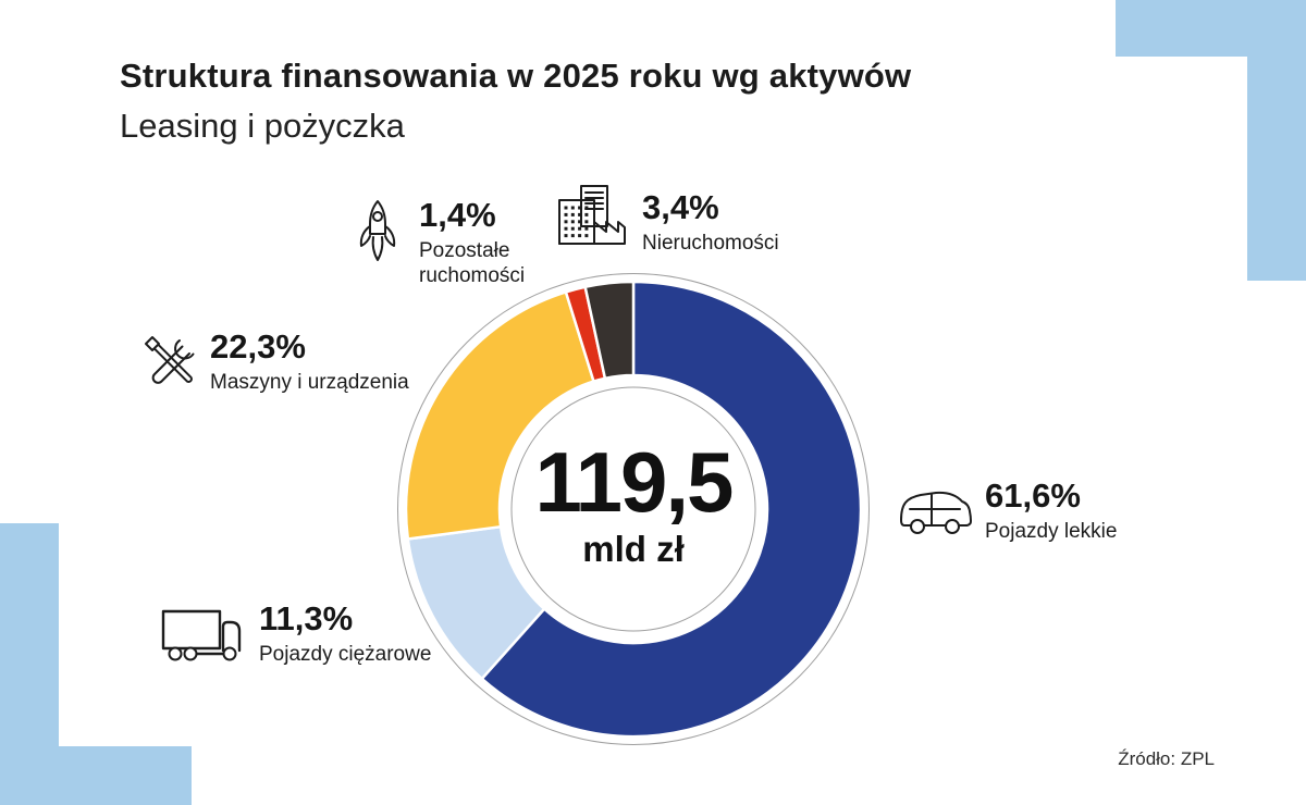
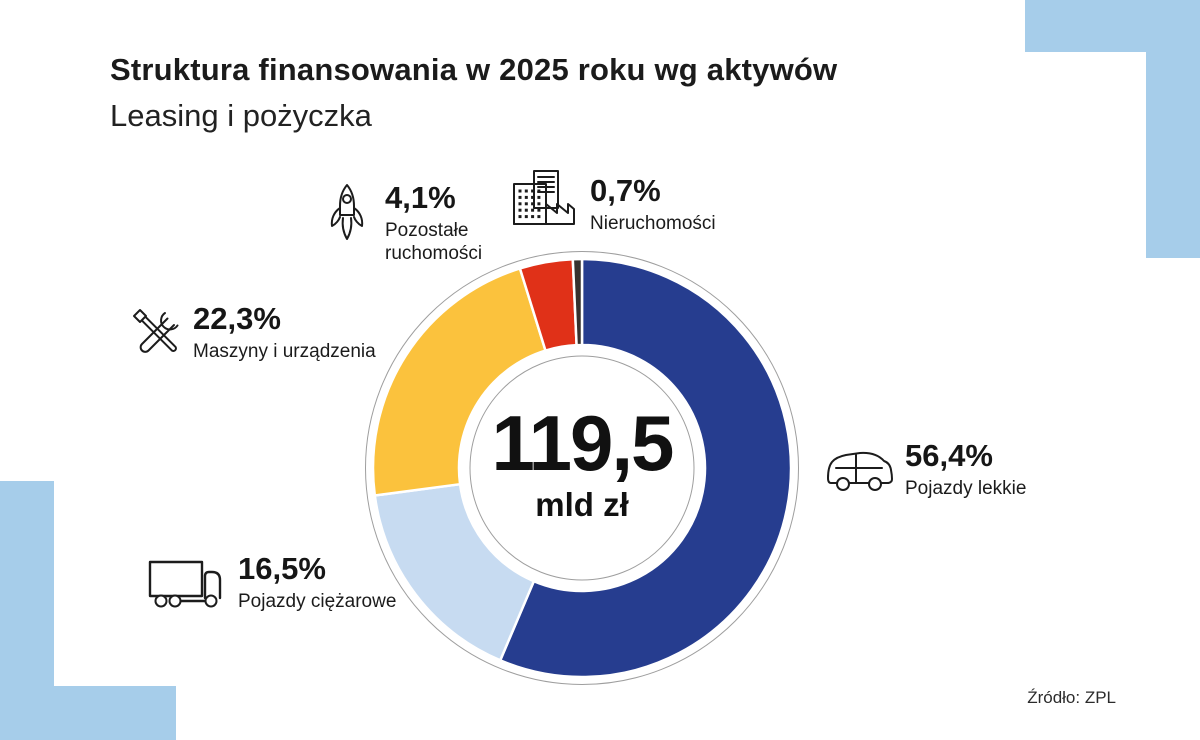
Pojazdy lekkie: 61,6% -> 56,4%
Pojazdy ciężarowe: 11,3% -> 16,5%
Pozostałe ruchomości: 1,4% -> 4,1%
Nieruchomości: 3,4% -> 0,7%
